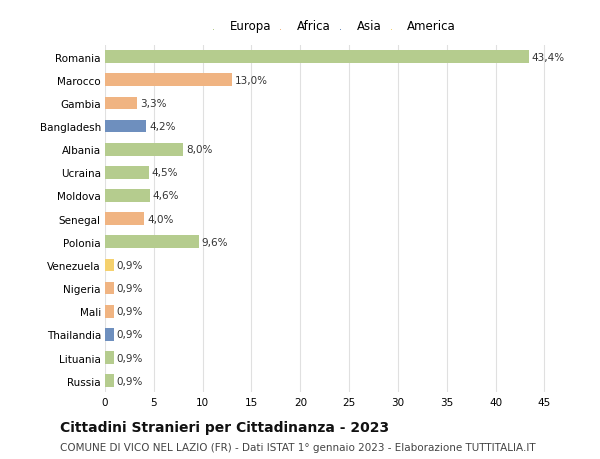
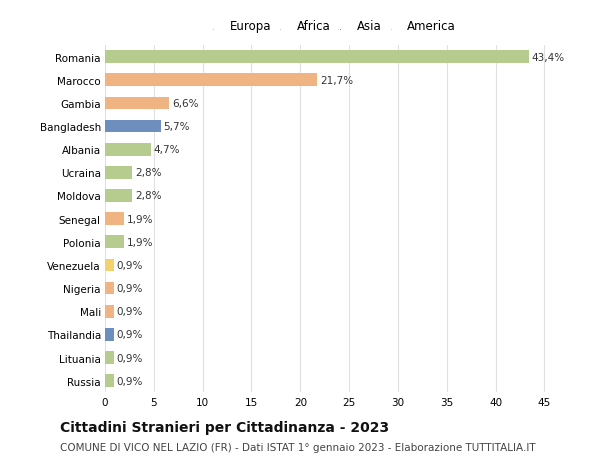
Marocco: 13,0% -> 21,7%
Gambia: 3,3% -> 6,6%
Bangladesh: 4,2% -> 5,7%
Albania: 8,0% -> 4,7%
Ucraina: 4,5% -> 2,8%
Moldova: 4,6% -> 2,8%
Senegal: 4,0% -> 1,9%
Polonia: 9,6% -> 1,9%
